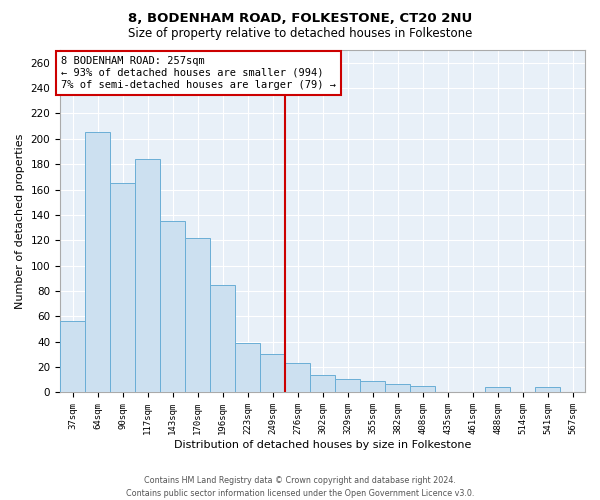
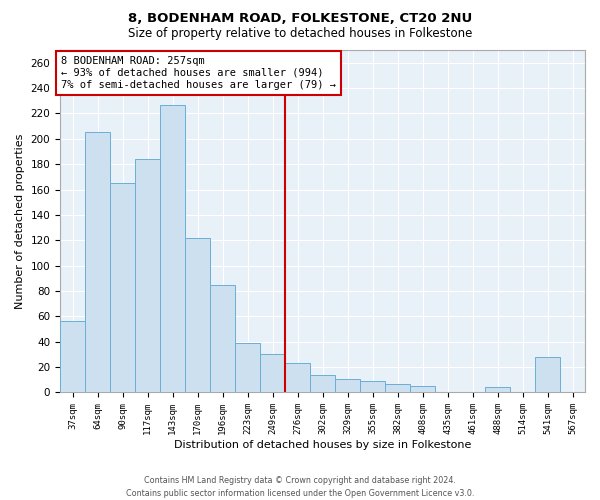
143sqm: 135 -> 227
541sqm: 4 -> 28
